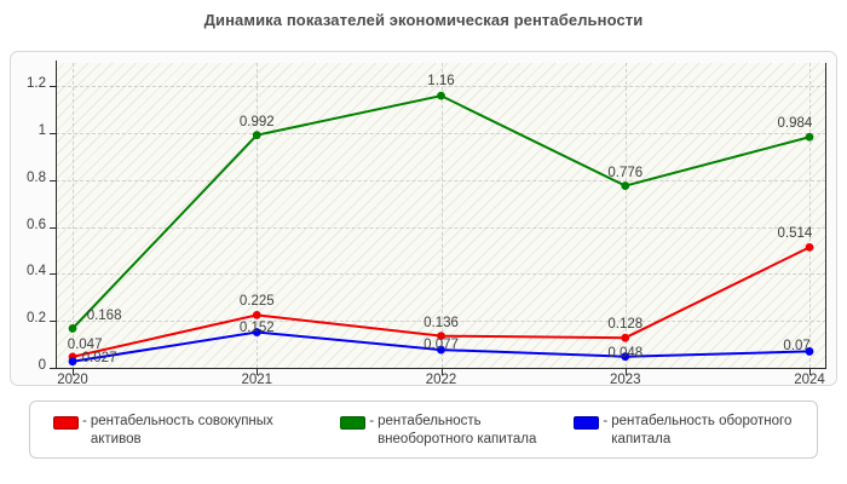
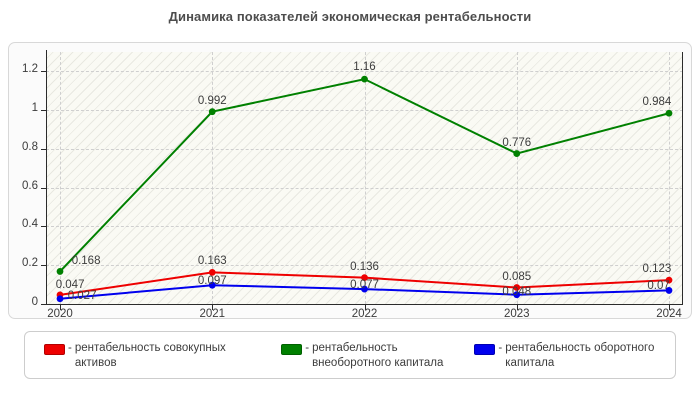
- рентабельность совокупных активов/2021: 0.225 -> 0.163
- рентабельность оборотного капитала/2021: 0.152 -> 0.097
- рентабельность совокупных активов/2023: 0.128 -> 0.085
- рентабельность совокупных активов/2024: 0.514 -> 0.123
